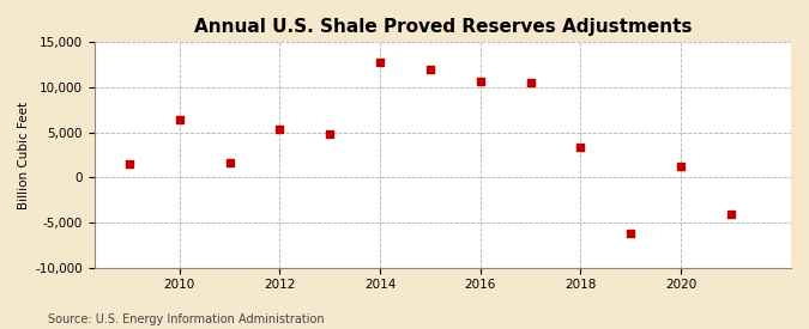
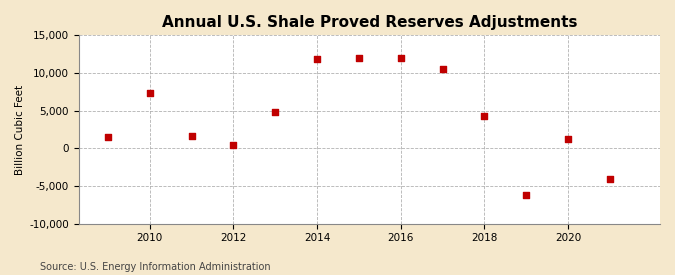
2010: 6,400 -> 7,300
2012: 5,400 -> 400
2014: 12,800 -> 11,900
2016: 10,600 -> 12,000
2018: 3,400 -> 4,300
